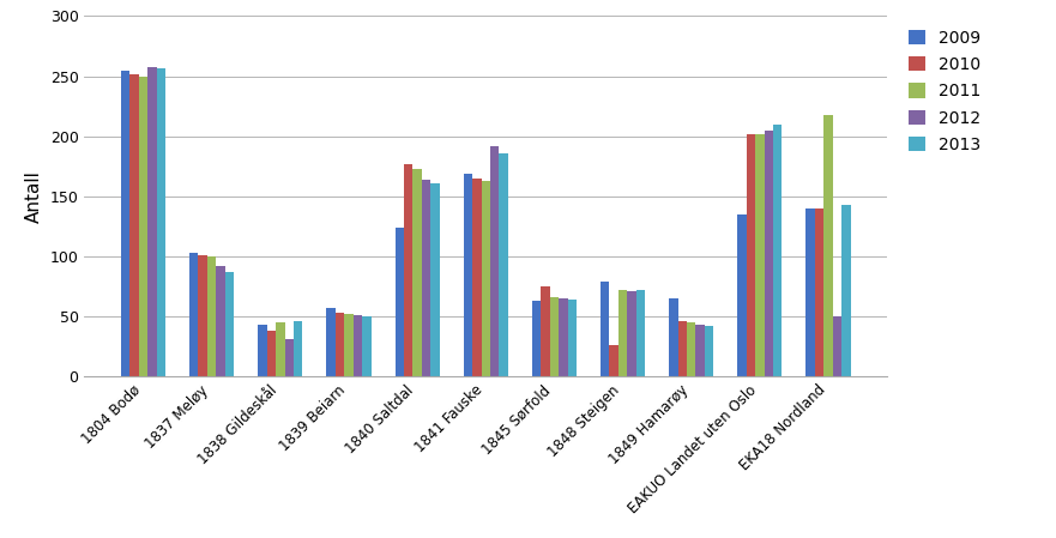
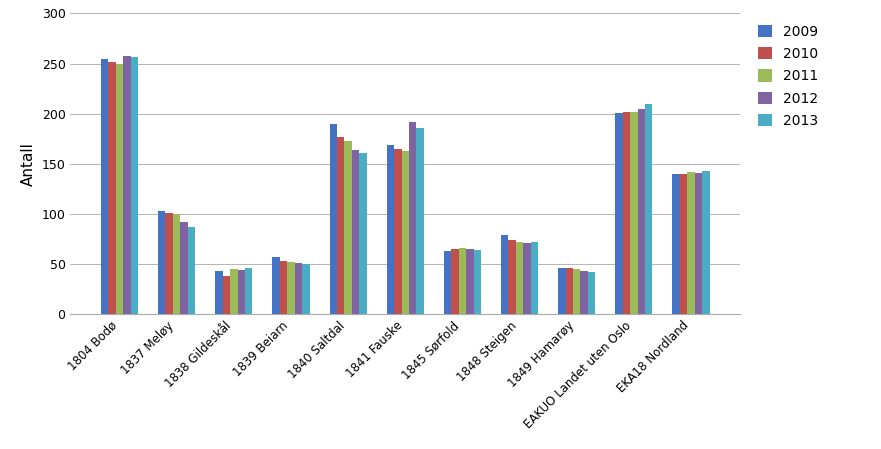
2012/1838 Gildeskål: 31 -> 44
2009/1840 Saltdal: 124 -> 190
2010/1845 Sørfold: 75 -> 65
2010/1848 Steigen: 26 -> 74
2009/1849 Hamarøy: 65 -> 46
2009/EAKUO Landet uten Oslo: 135 -> 201
2011/EKA18 Nordland: 218 -> 142
2012/EKA18 Nordland: 50 -> 141
